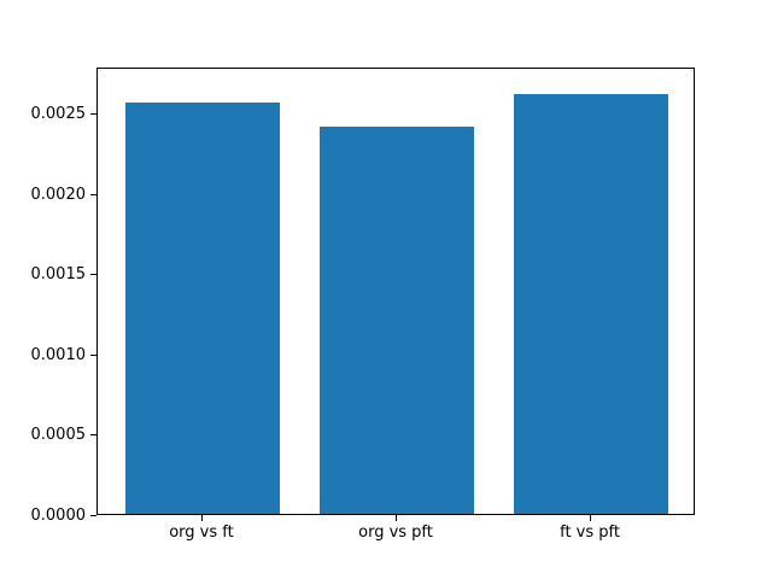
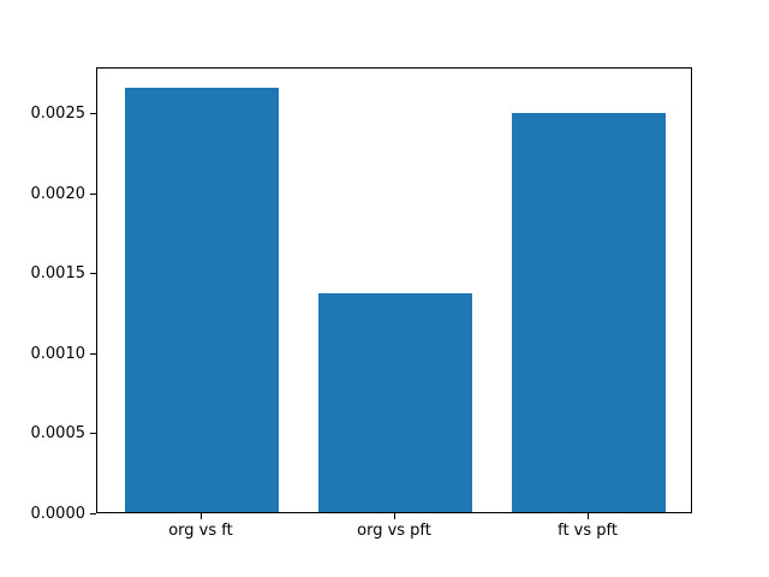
org vs ft: 0.00257 -> 0.00266
org vs pft: 0.00242 -> 0.00137
ft vs pft: 0.00262 -> 0.00250
